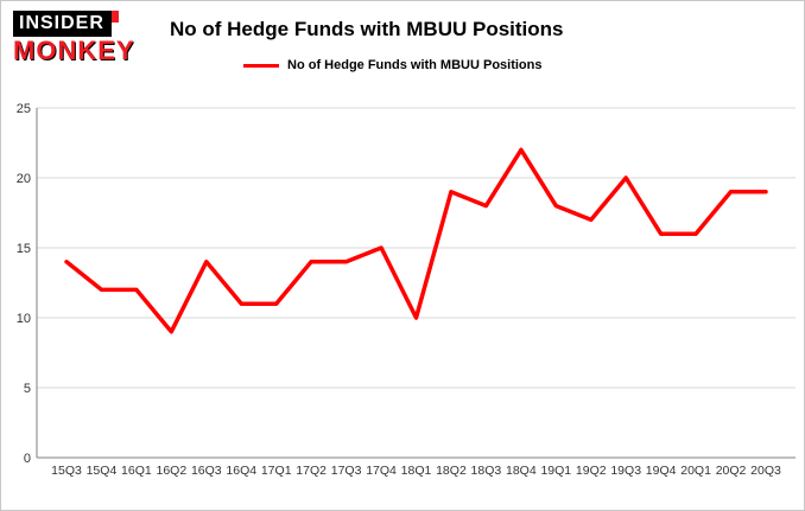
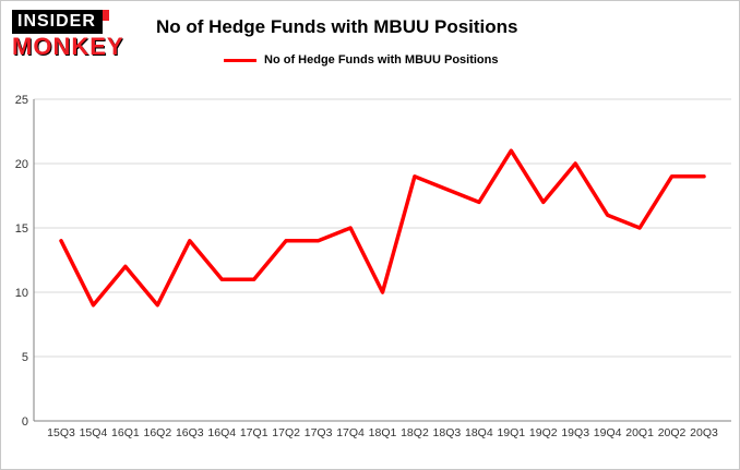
15Q4: 12 -> 9
18Q4: 22 -> 17
19Q1: 18 -> 21
20Q1: 16 -> 15
